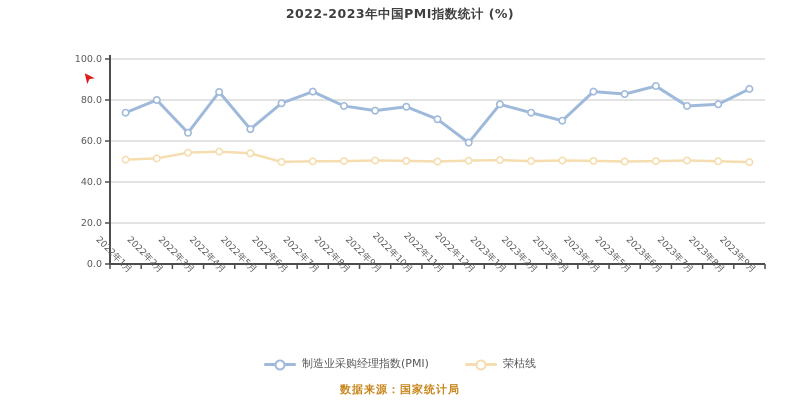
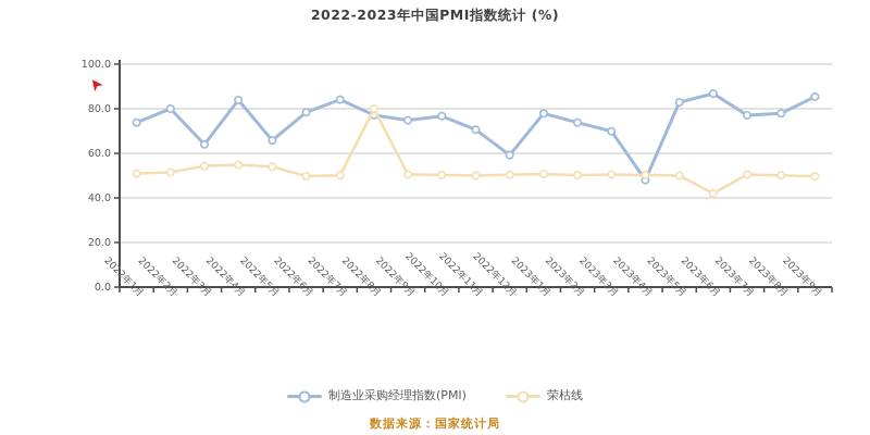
荣枯线/2022年8月: 50 -> 80
制造业采购经理指数(PMI)/2023年4月: 84 -> 48
荣枯线/2023年6月: 50 -> 42
